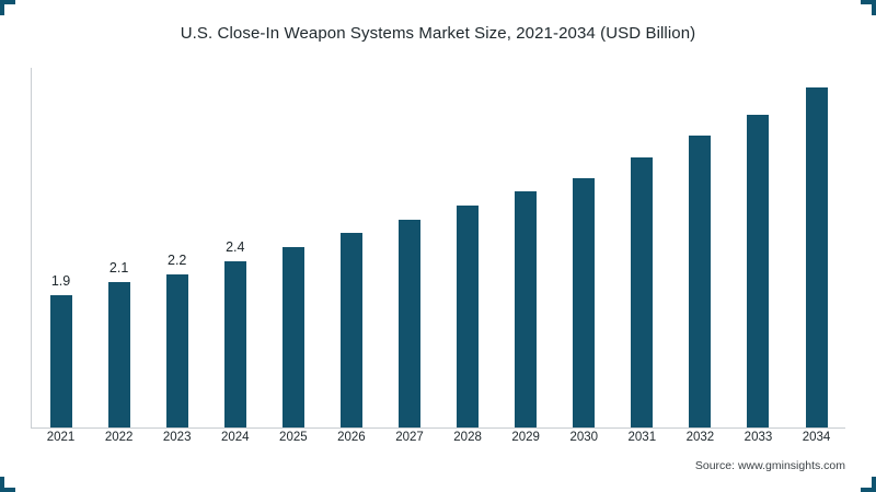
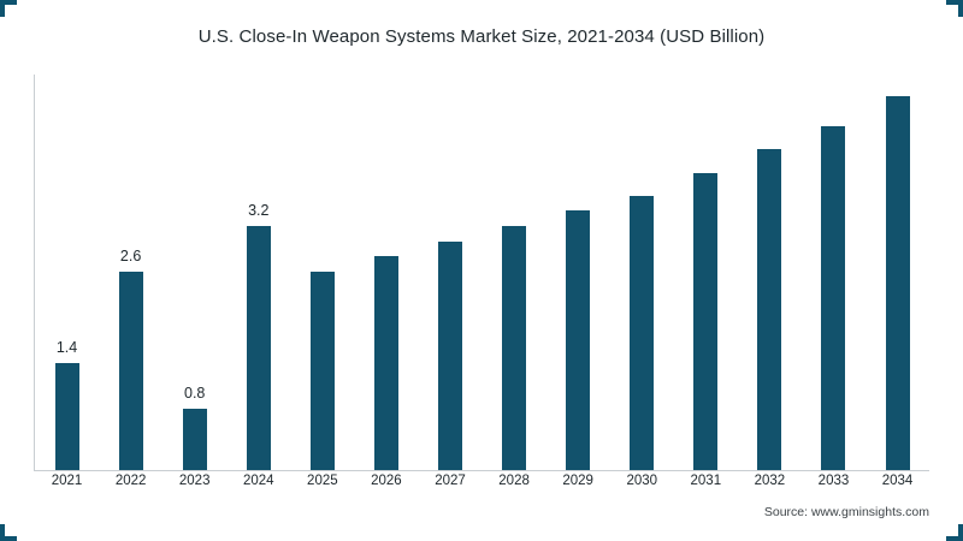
2021: 1.9 -> 1.4
2022: 2.1 -> 2.6
2023: 2.2 -> 0.8
2024: 2.4 -> 3.2
